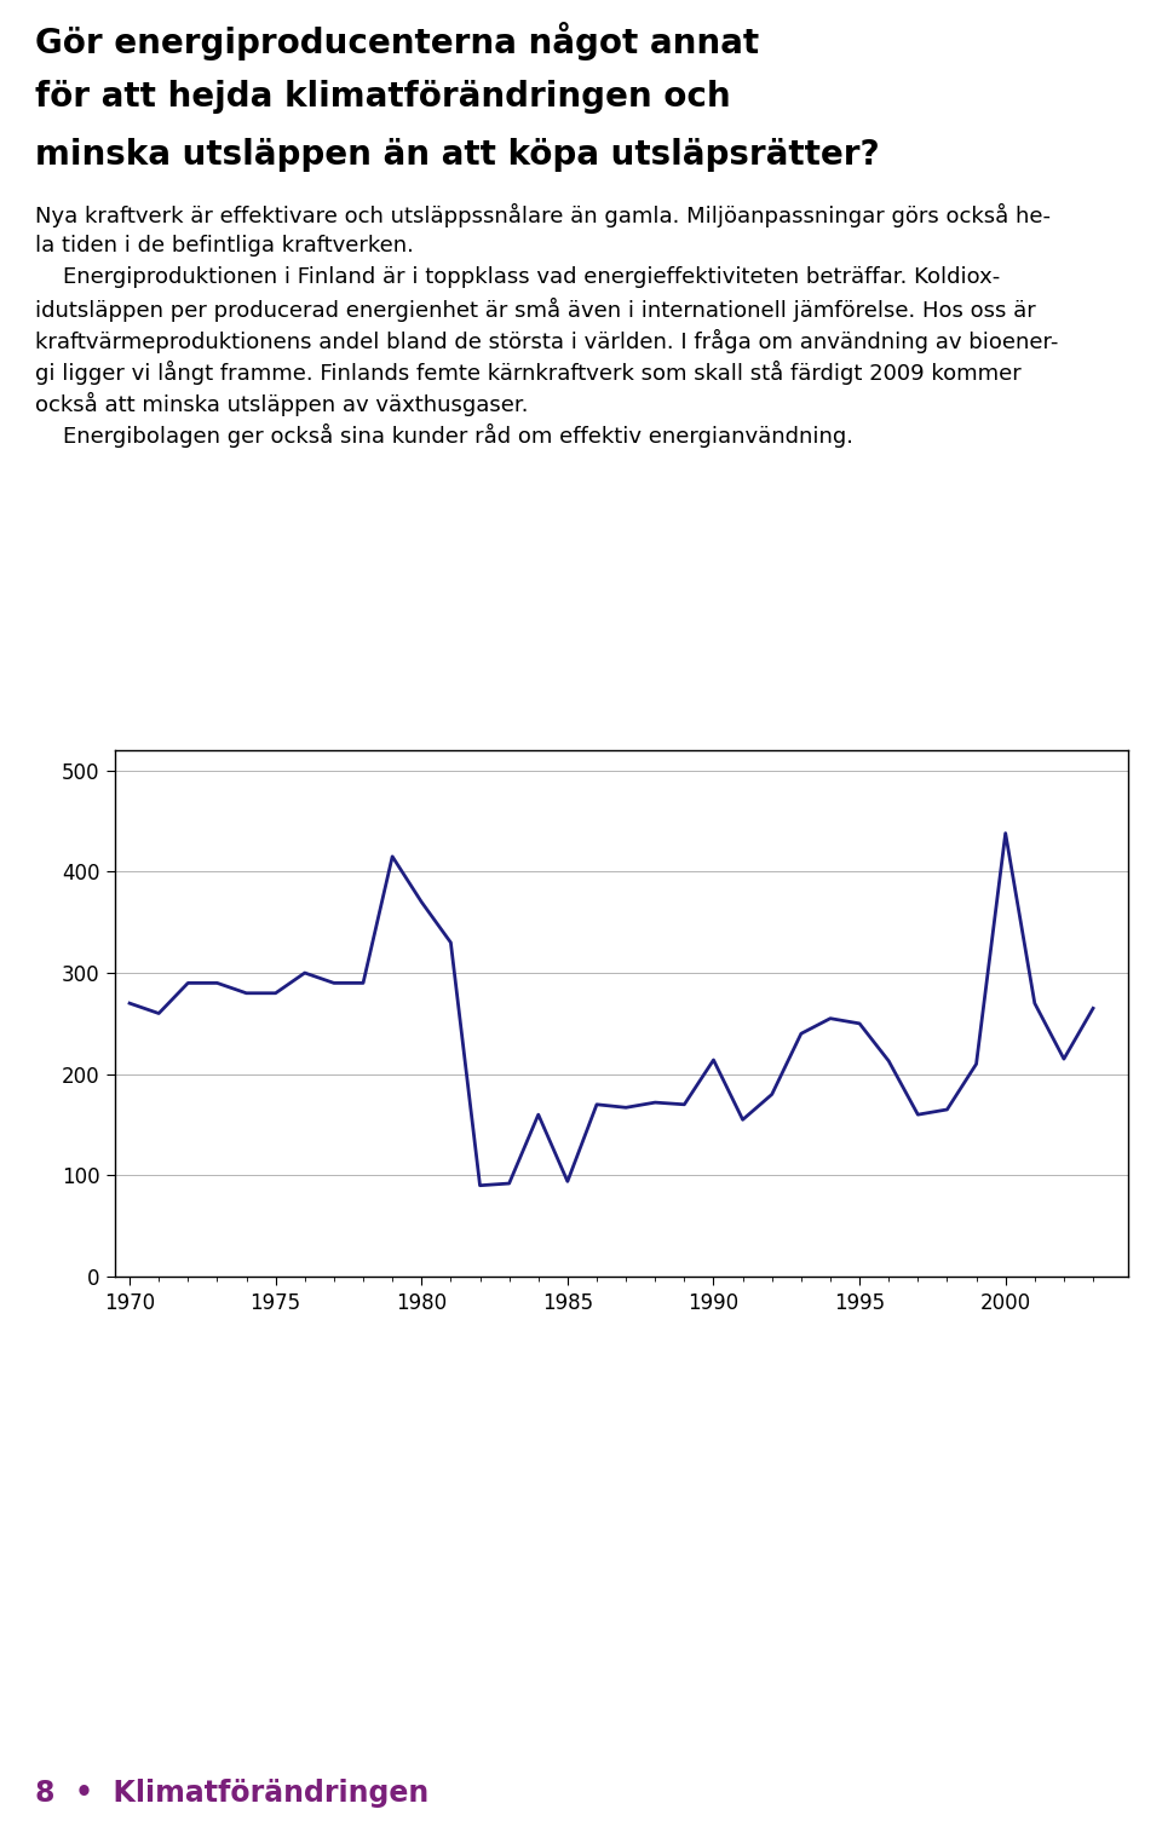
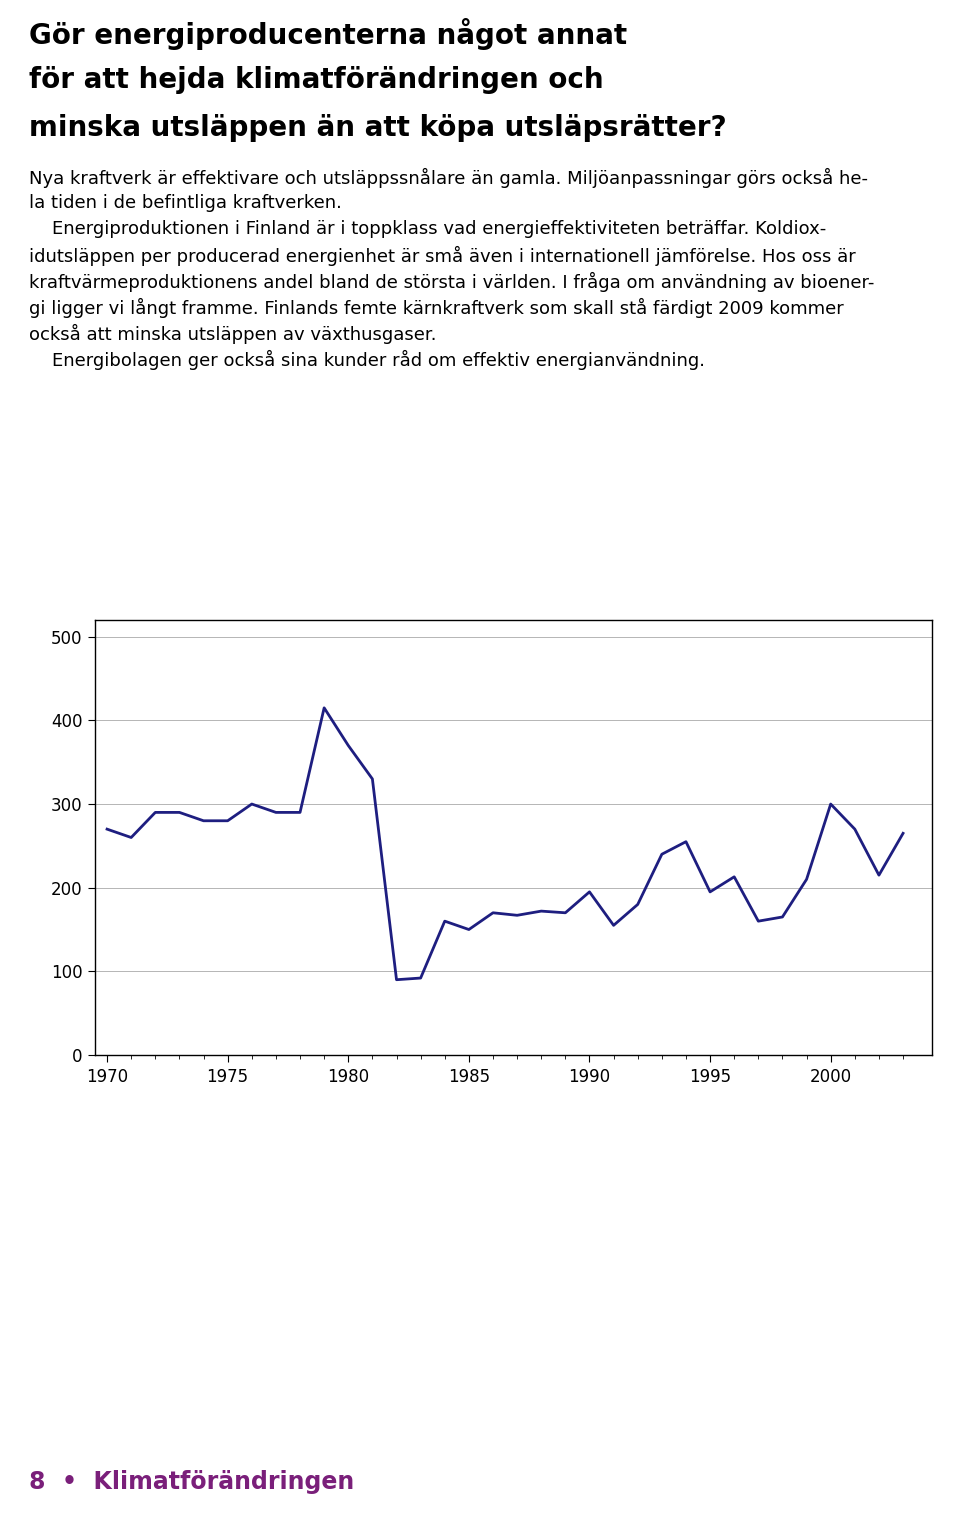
1985: 94 -> 150
1990: 214 -> 195
1995: 250 -> 195
2000: 438 -> 300
